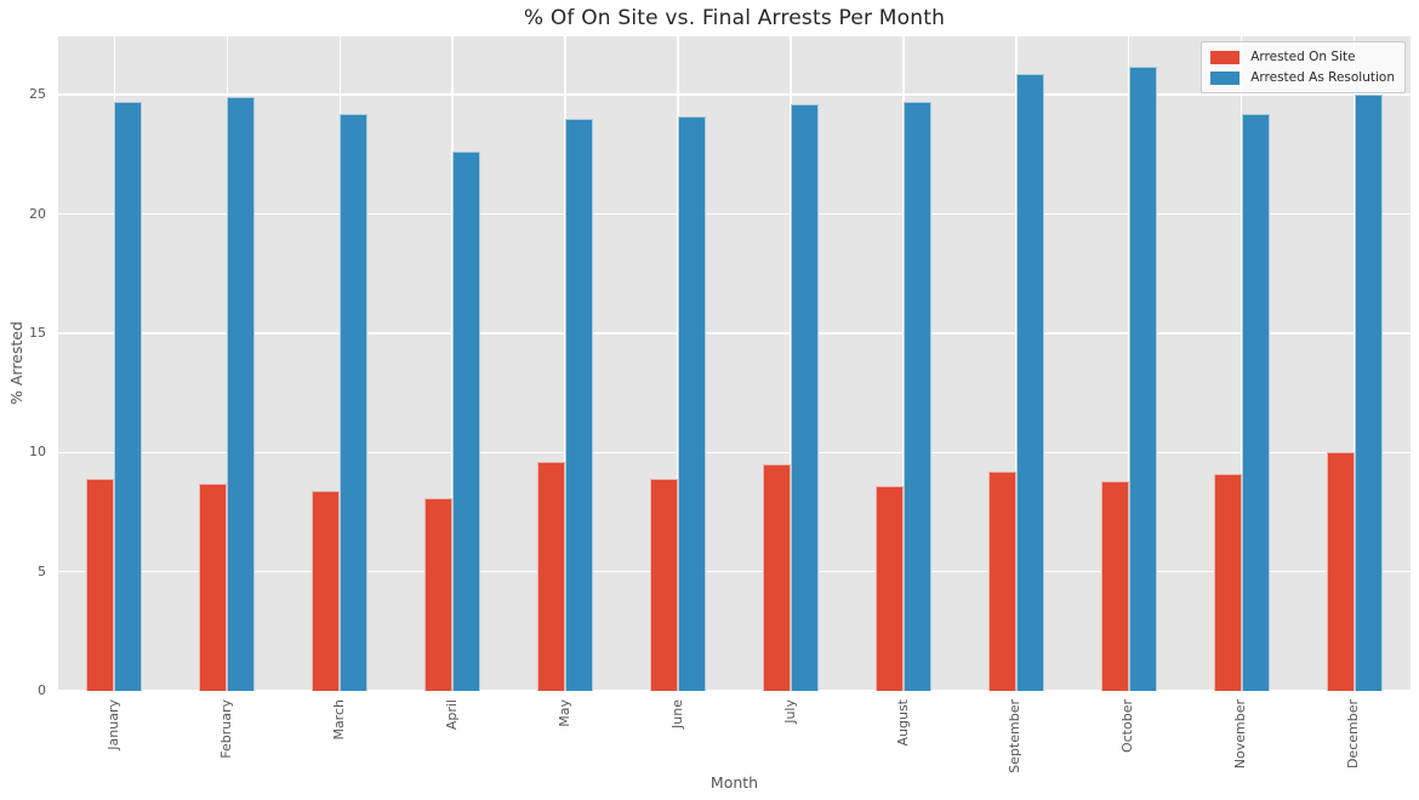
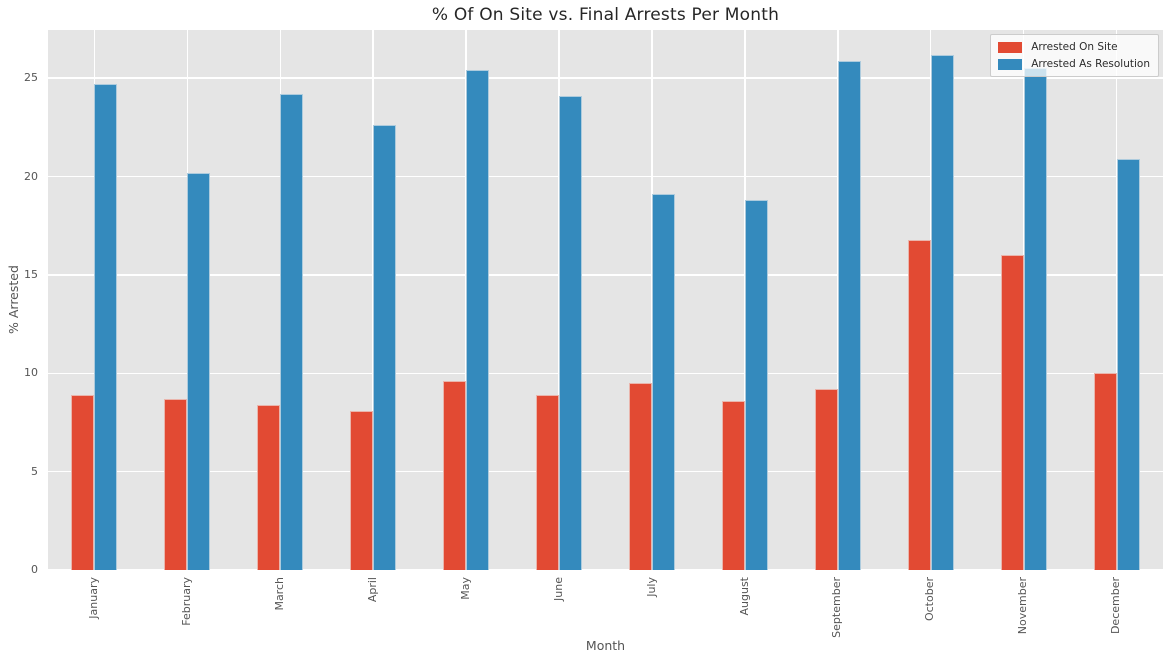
Arrested As Resolution/February: 24.9 -> 20.2
Arrested As Resolution/May: 24.0 -> 25.4
Arrested As Resolution/July: 24.6 -> 19.1
Arrested As Resolution/August: 24.7 -> 18.8
Arrested On Site/October: 8.8 -> 16.8
Arrested On Site/November: 9.1 -> 16.0
Arrested As Resolution/November: 24.2 -> 25.5
Arrested As Resolution/December: 25.0 -> 20.9
